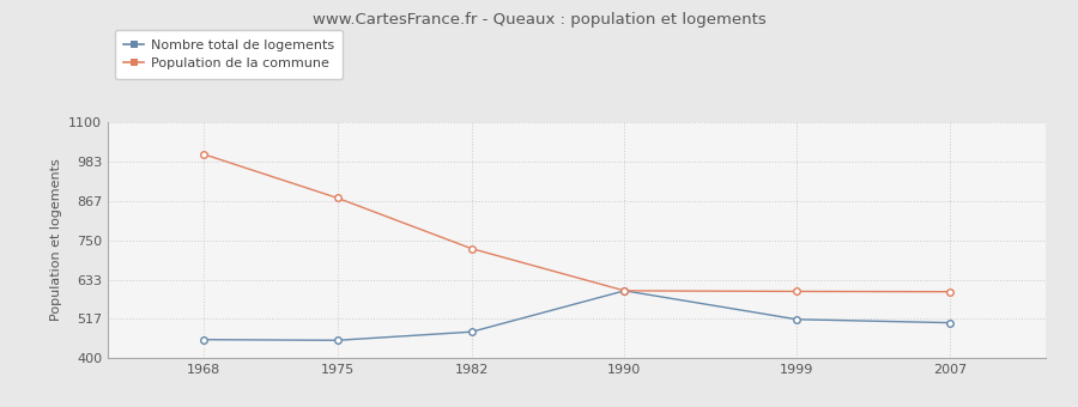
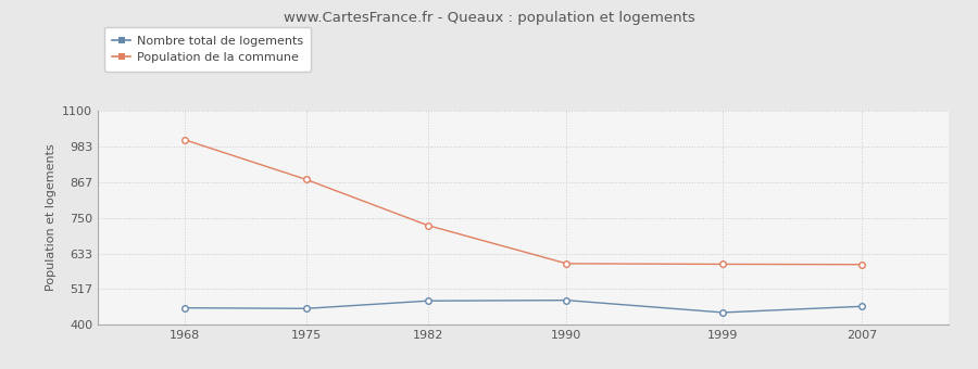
Nombre total de logements/1990: 600 -> 480
Nombre total de logements/1999: 515 -> 440
Nombre total de logements/2007: 505 -> 460
